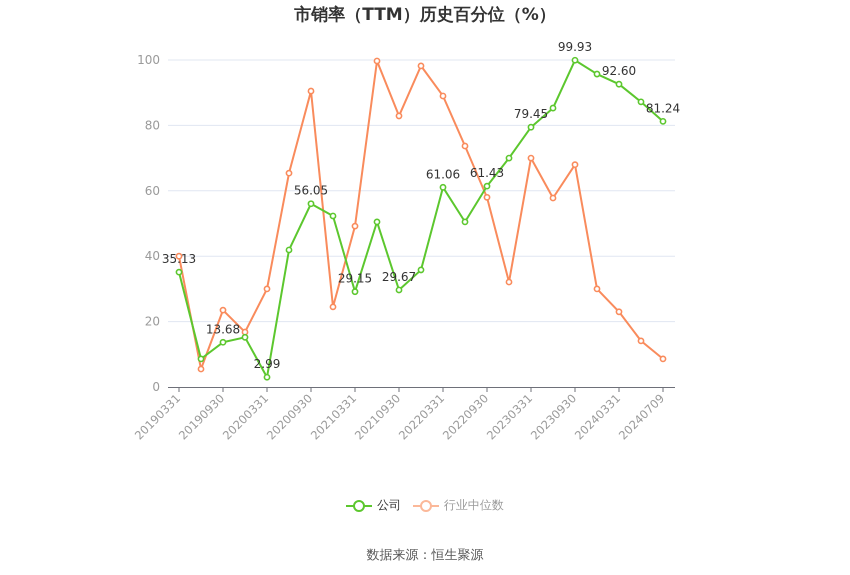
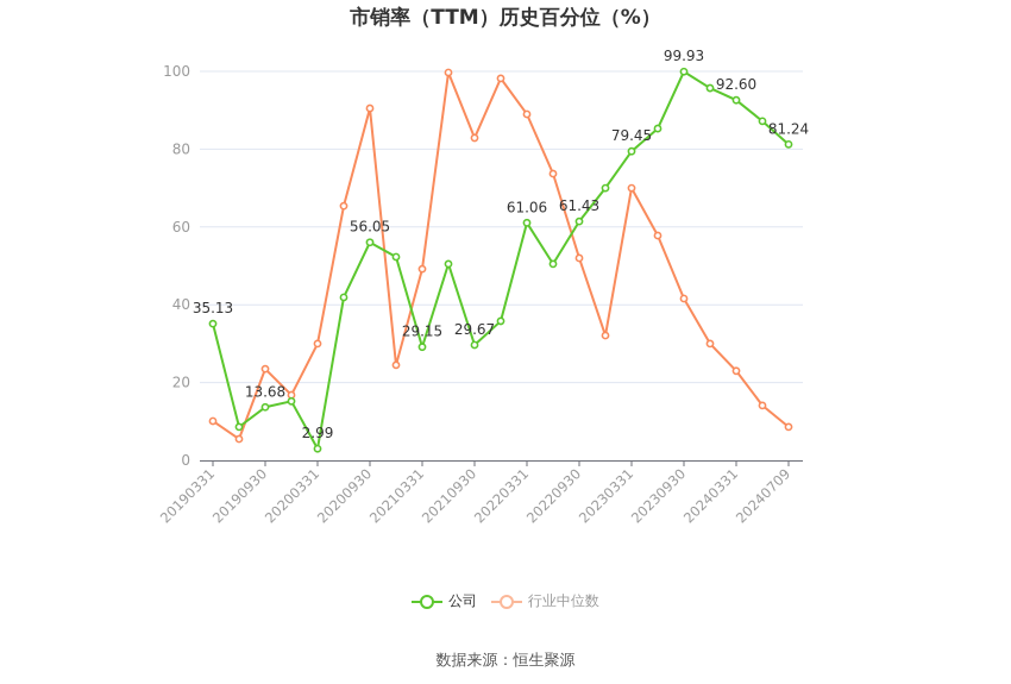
行业中位数/20190331: 40 -> 10
行业中位数/20220930: 58 -> 52
行业中位数/20230930: 68 -> 42
